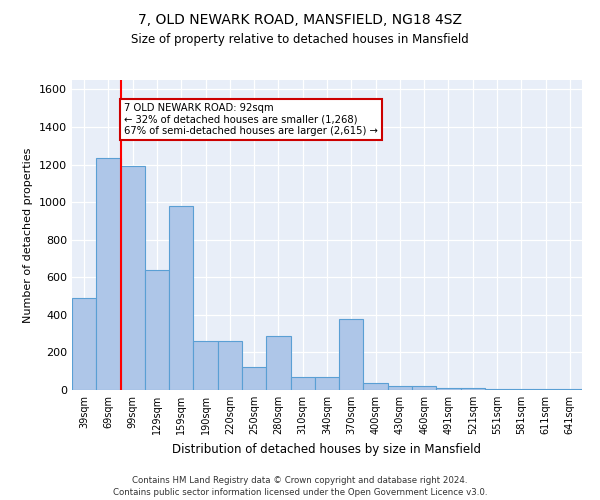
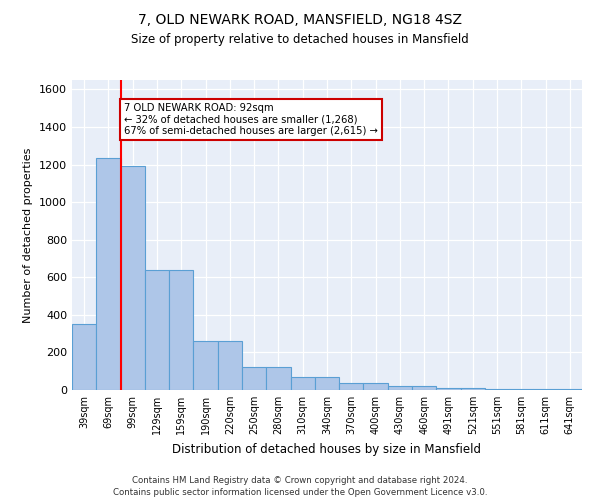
39sqm: 490 -> 350
159sqm: 980 -> 640
280sqm: 290 -> 120
370sqm: 380 -> 40
